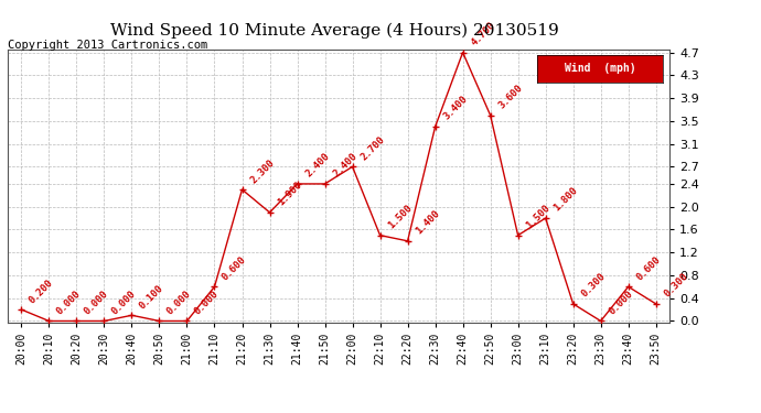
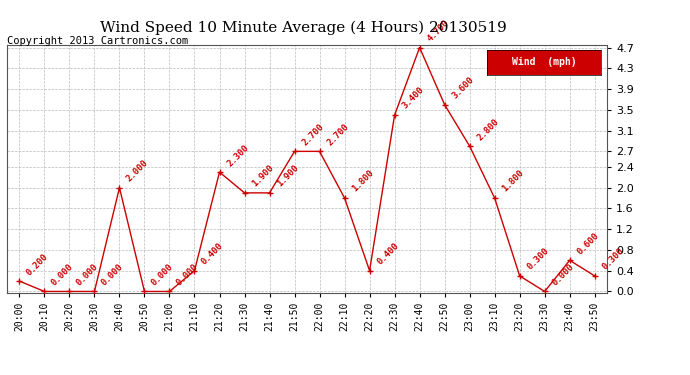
20:40: 0.100 -> 2.000
21:10: 0.600 -> 0.400
21:40: 2.400 -> 1.900
21:50: 2.400 -> 2.700
22:10: 1.500 -> 1.800
22:20: 1.400 -> 0.400
23:00: 1.500 -> 2.800
